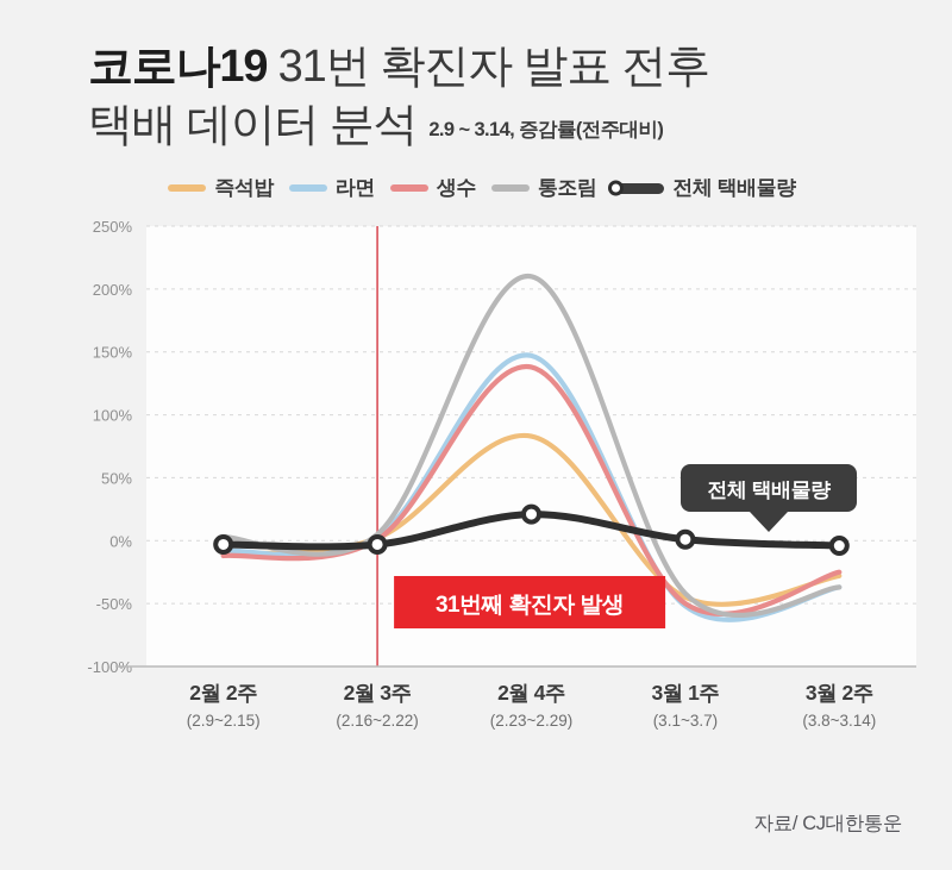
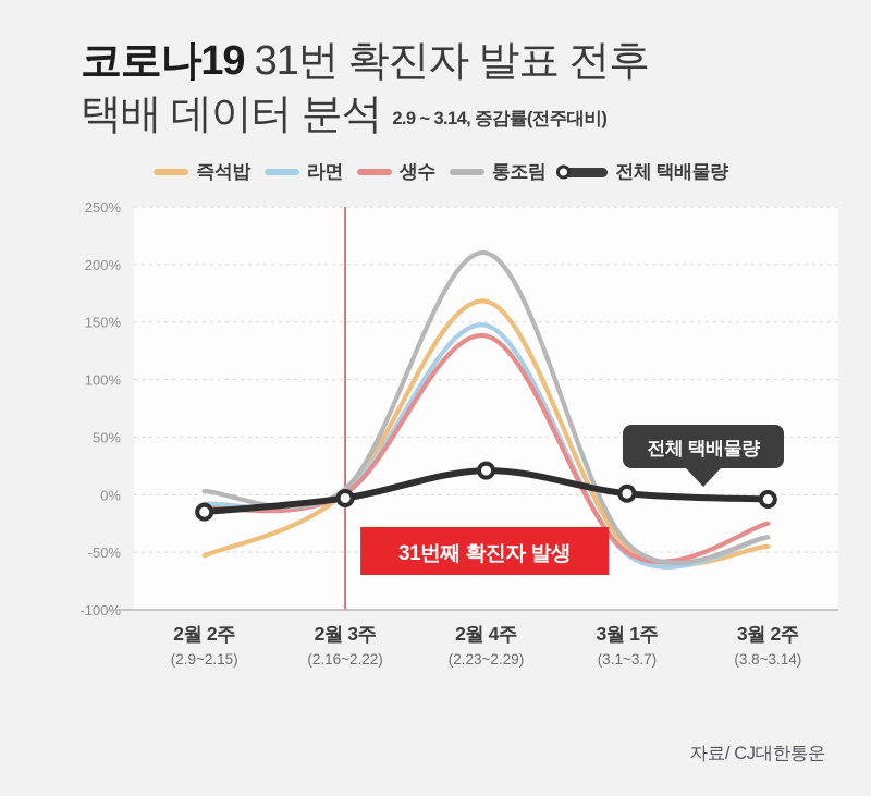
즉석밥/2월 2주: -11% -> -53%
전체 택배물량/2월 2주: -3% -> -15%
즉석밥/2월 4주: 83% -> 168%
즉석밥/3월 2주: -28% -> -45%
